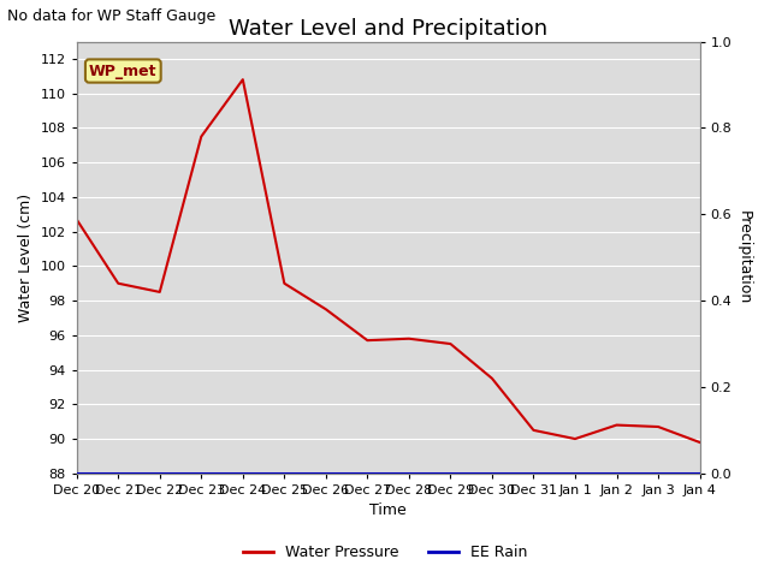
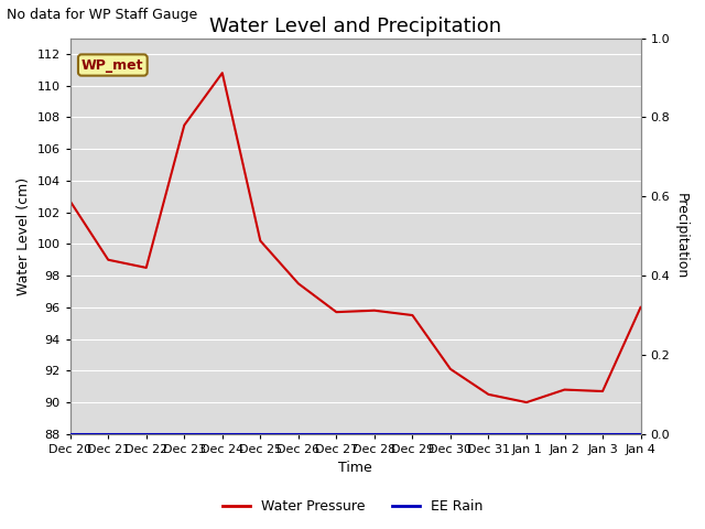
Water Pressure/Dec 25: 99.0 -> 100.2
Water Pressure/Dec 30: 93.5 -> 92.1
Water Pressure/Jan 4: 89.8 -> 96.0
